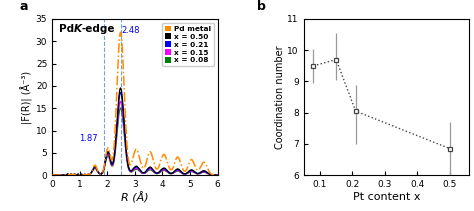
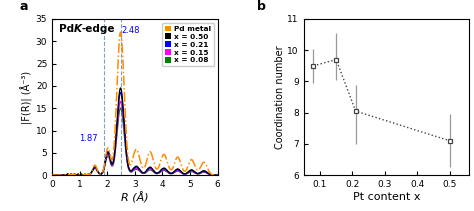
0.5: 6.85 -> 7.10
